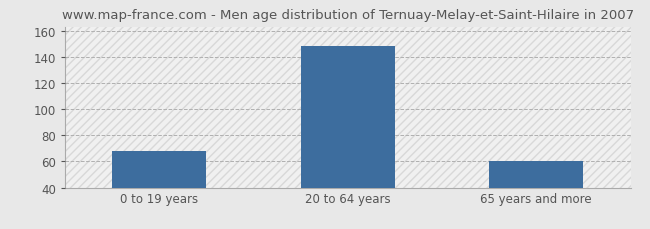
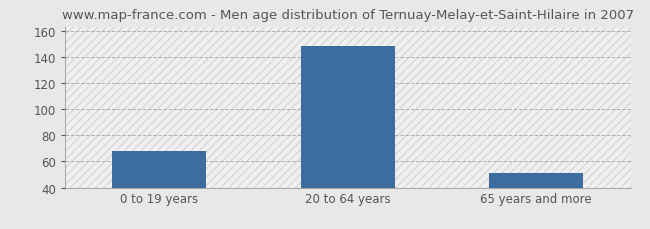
65 years and more: 60 -> 51
